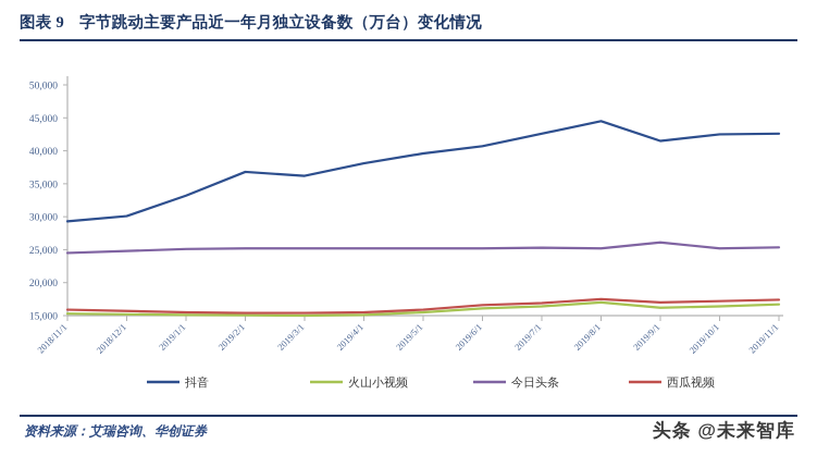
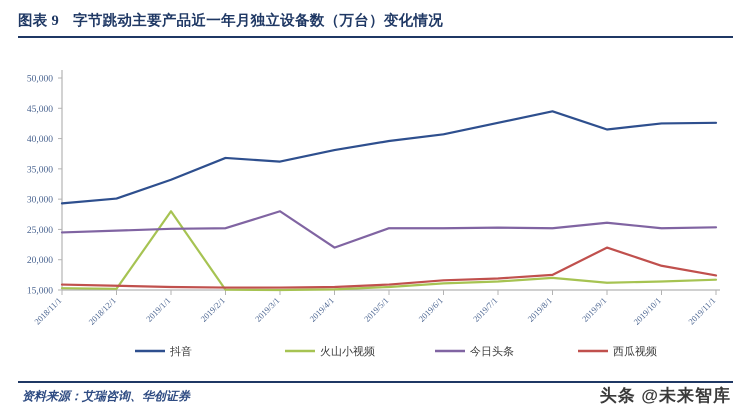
火山小视频/2019/1/1: 15000 -> 28000
今日头条/2019/3/1: 25000 -> 28000
今日头条/2019/4/1: 25000 -> 22000
西瓜视频/2019/9/1: 17000 -> 22000
西瓜视频/2019/10/1: 17000 -> 19000
